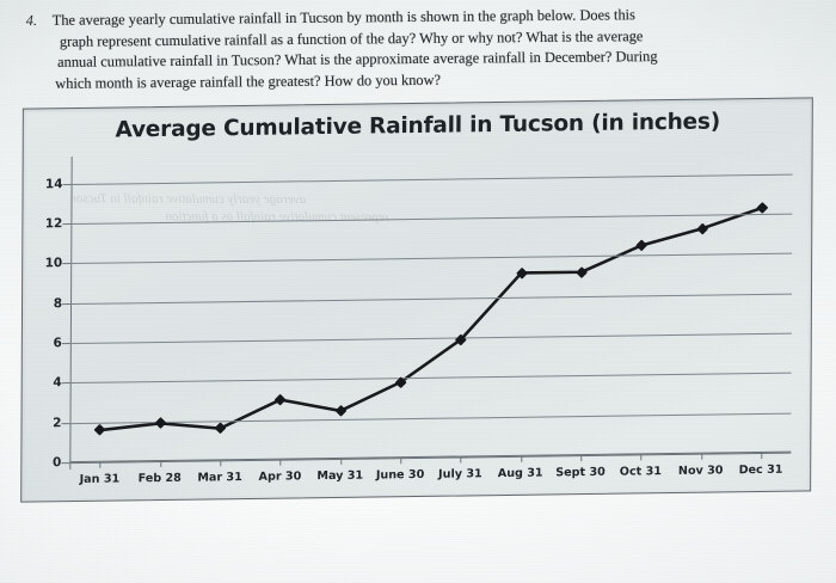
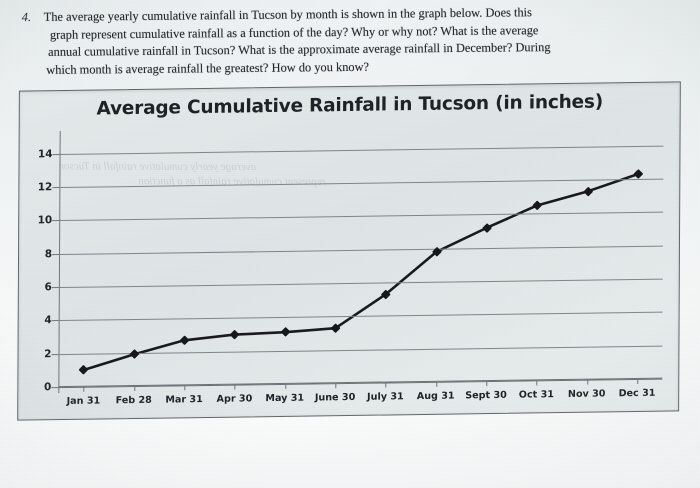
Jan 31: 1.6 -> 1.0
Mar 31: 1.6 -> 2.7
May 31: 2.4 -> 3.1
June 30: 3.8 -> 3.3
July 31: 5.9 -> 5.3
Aug 31: 9.2 -> 7.8
